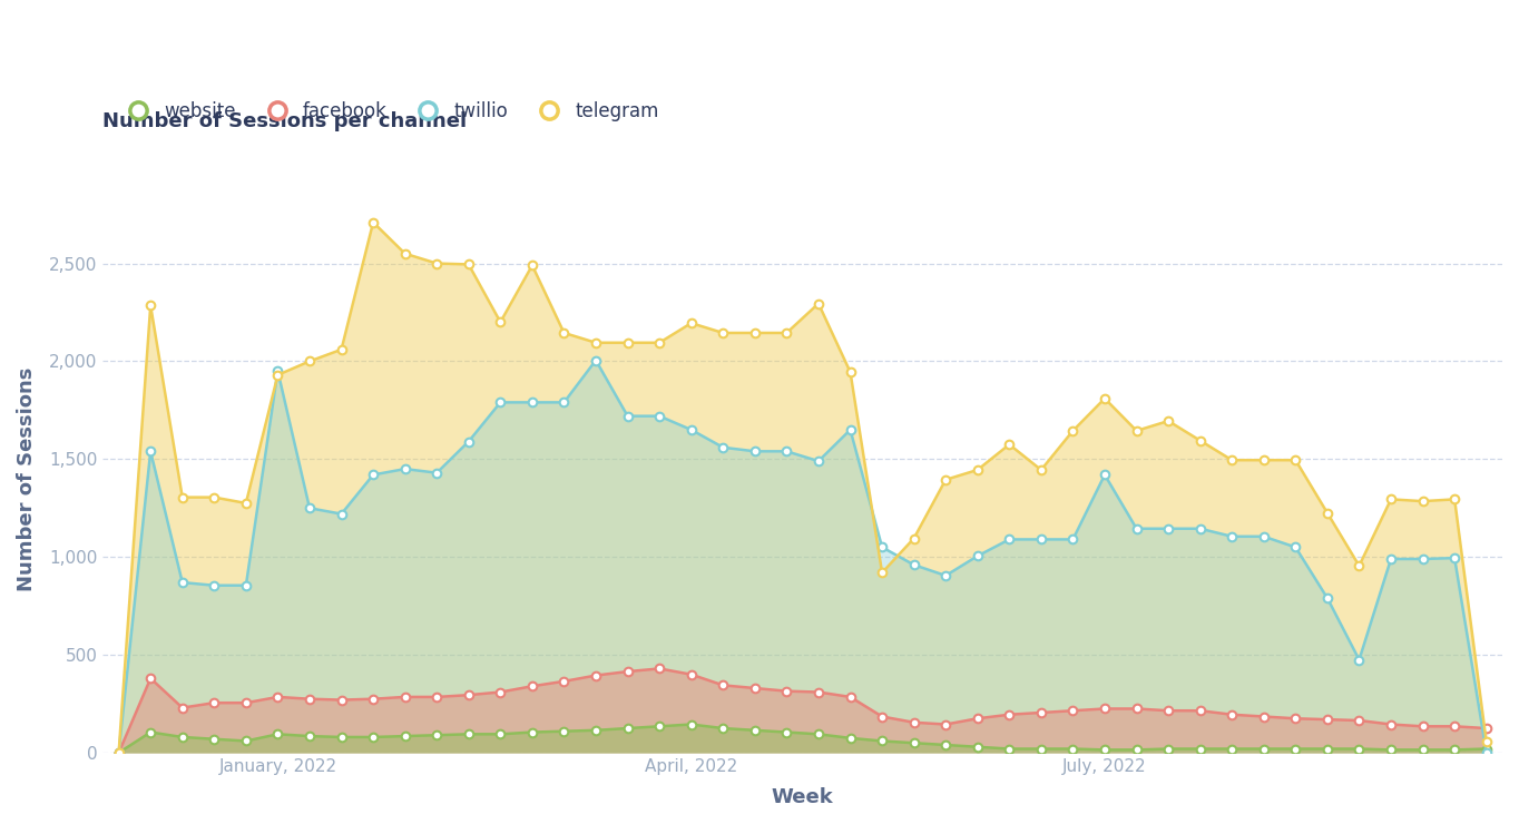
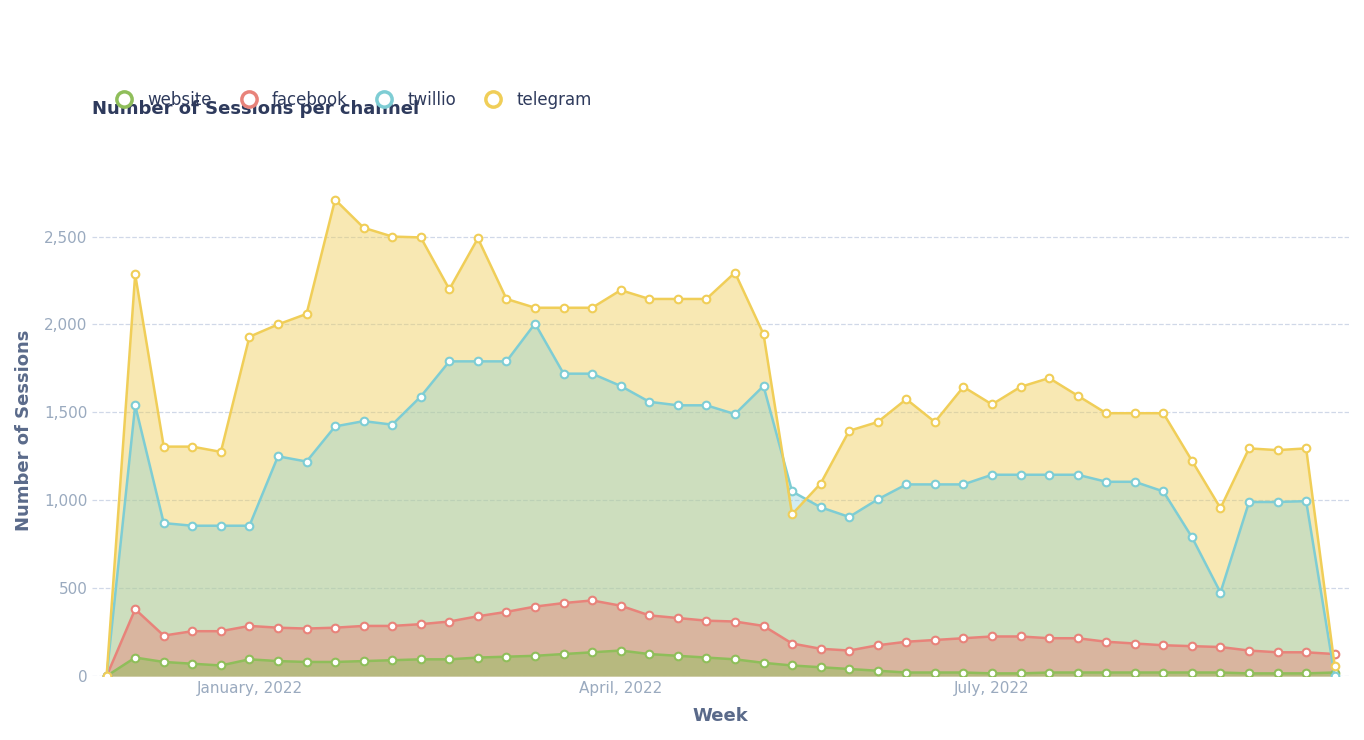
twillio/January, 2022: 1,950 -> 860
twillio/July, 2022: 1,420 -> 1,140
telegram/July, 2022: 1,810 -> 1,540
